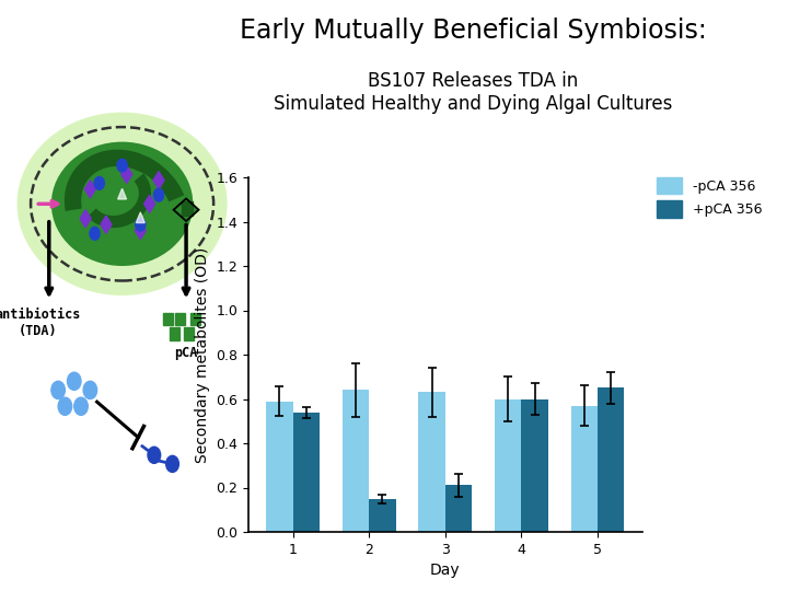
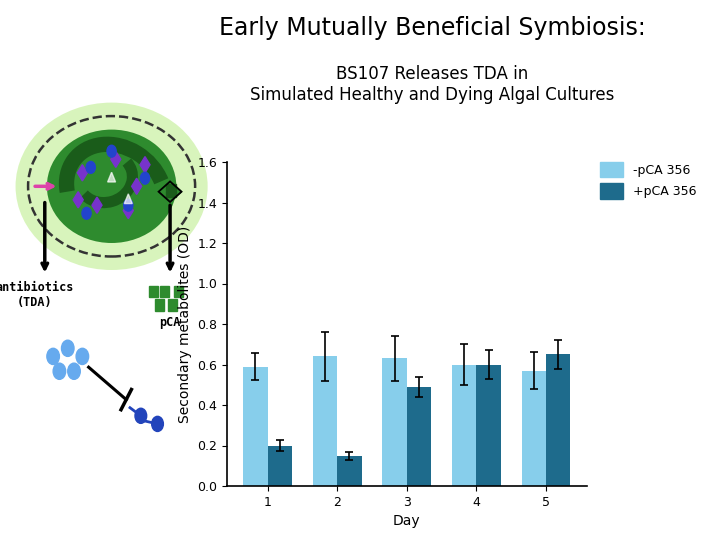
+pCA 356/1: 0.54 -> 0.20
+pCA 356/3: 0.21 -> 0.49
